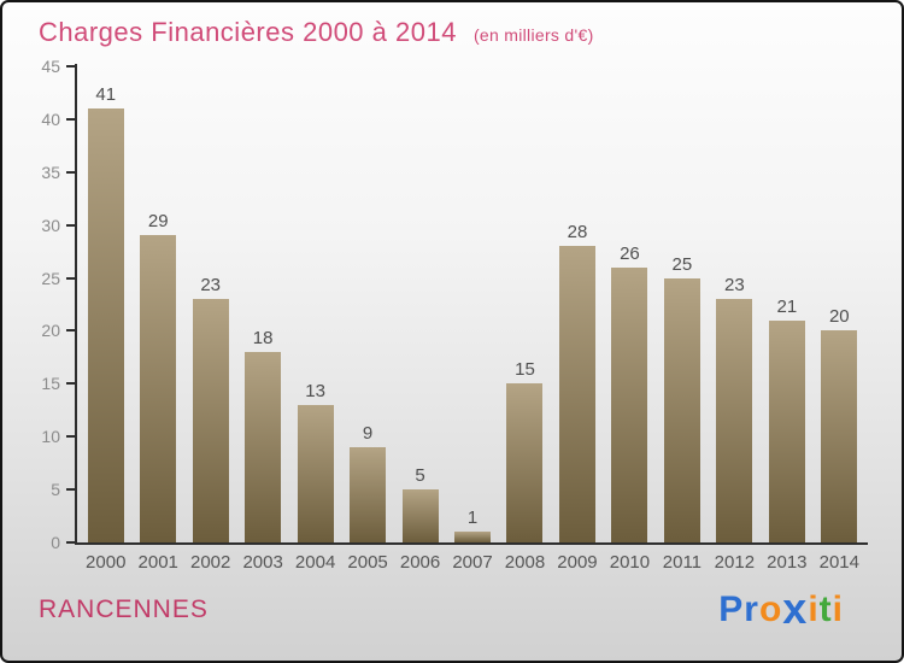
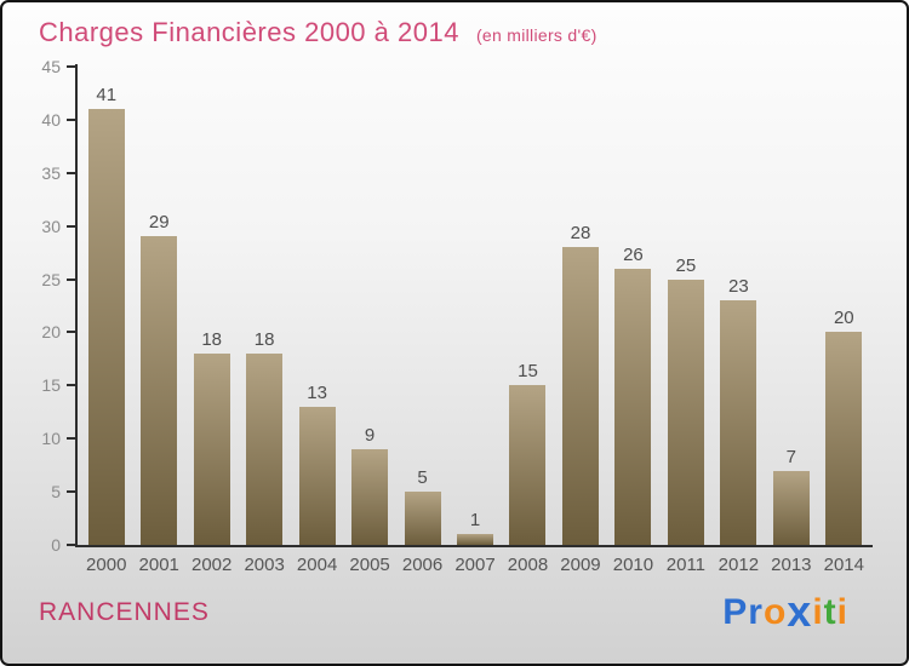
2002: 23 -> 18
2013: 21 -> 7
